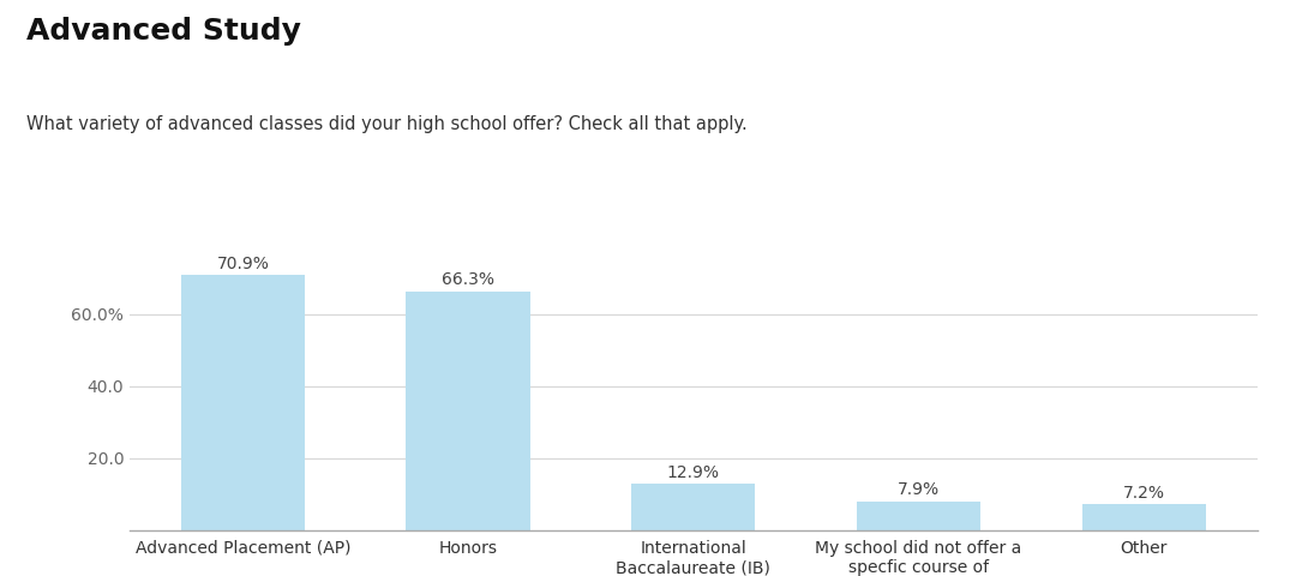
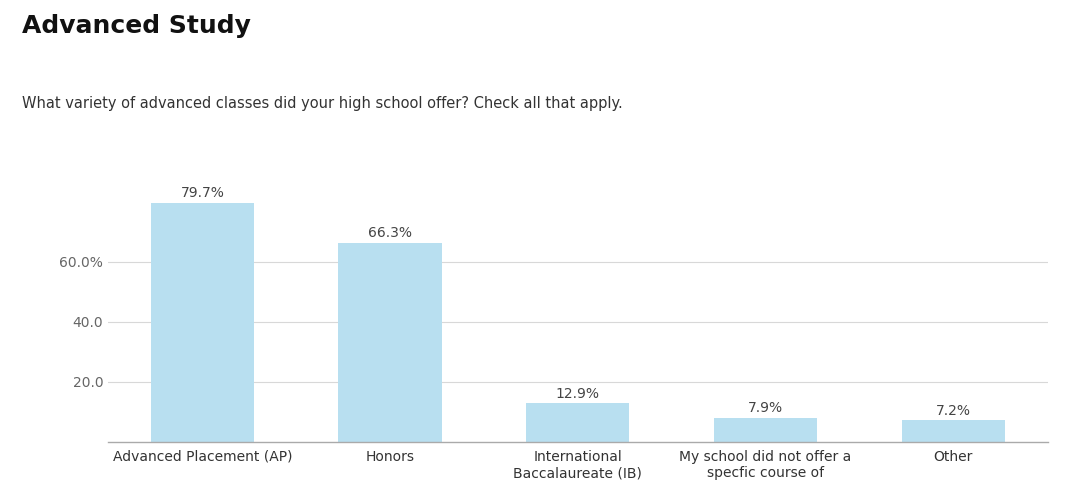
Advanced Placement (AP): 70.9% -> 79.7%
